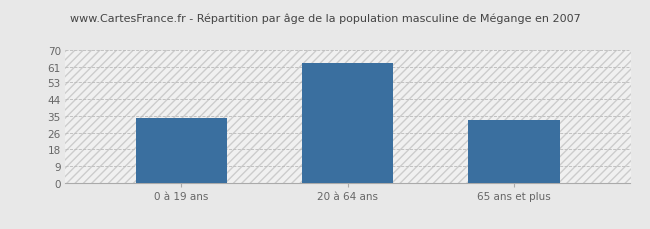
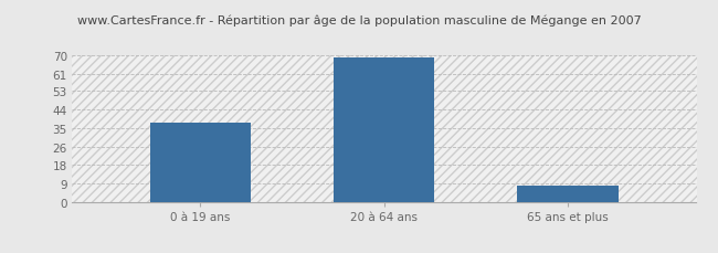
0 à 19 ans: 34 -> 38
20 à 64 ans: 63 -> 69
65 ans et plus: 33 -> 8
